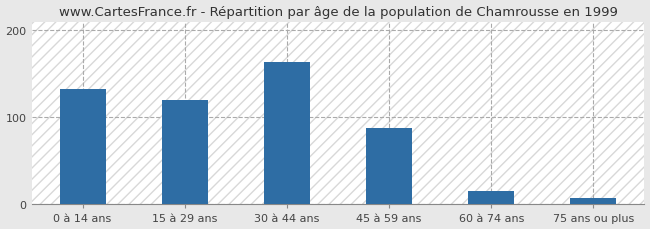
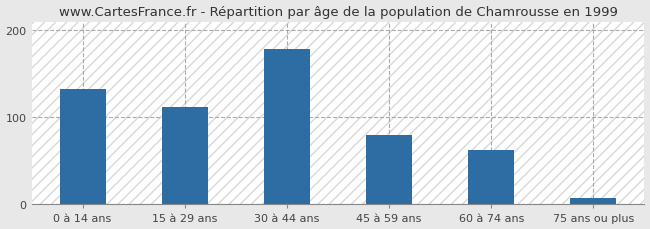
15 à 29 ans: 120 -> 112
30 à 44 ans: 163 -> 178
45 à 59 ans: 88 -> 80
60 à 74 ans: 15 -> 62
